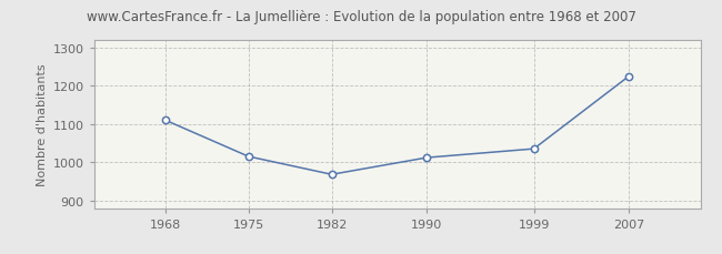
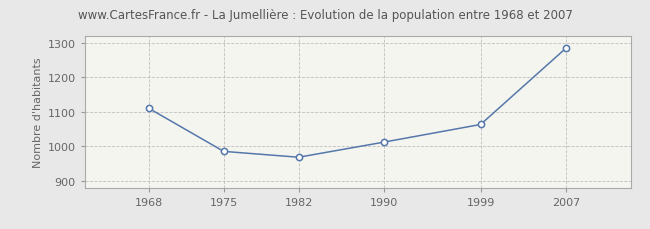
1975: 1015 -> 985
1999: 1035 -> 1063
2007: 1225 -> 1285
